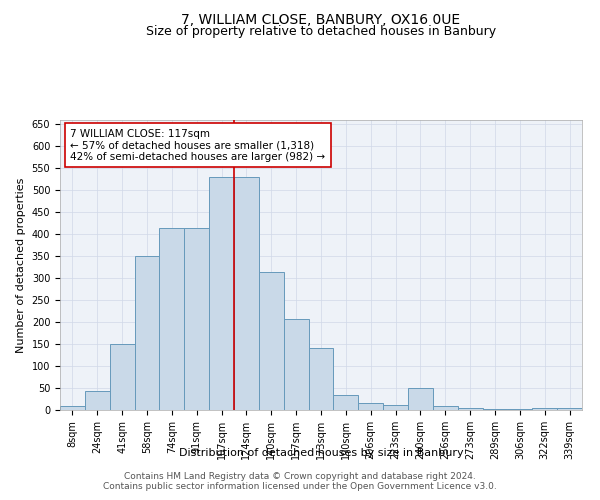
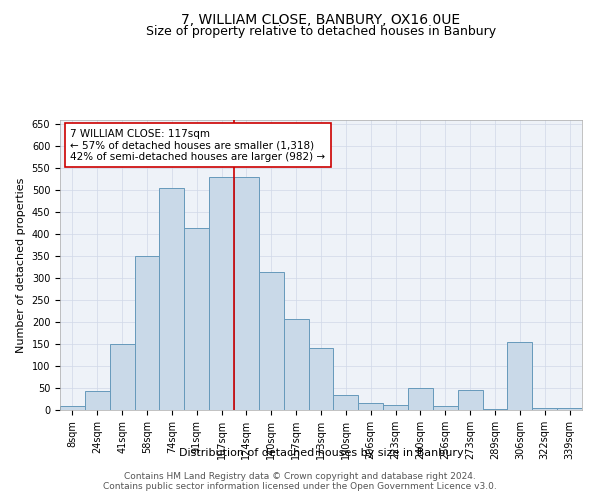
74sqm: 415 -> 505
273sqm: 5 -> 45
306sqm: 2 -> 155
